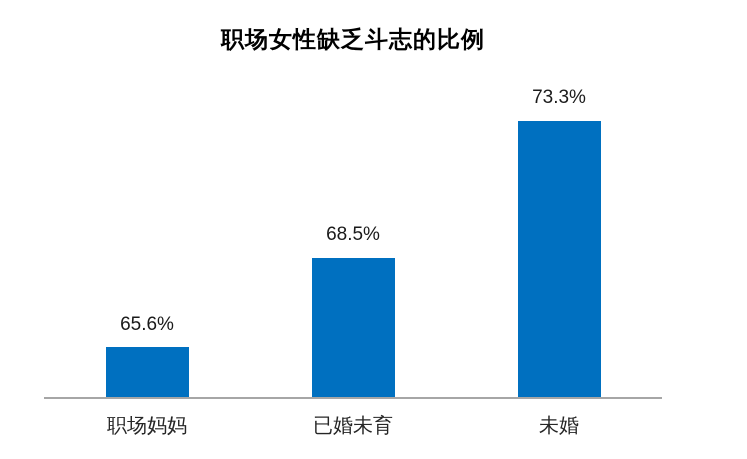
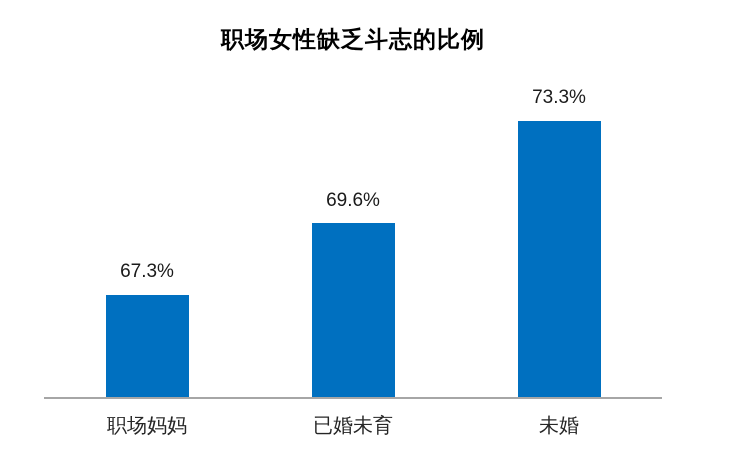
职场妈妈: 65.6% -> 67.3%
已婚未育: 68.5% -> 69.6%
